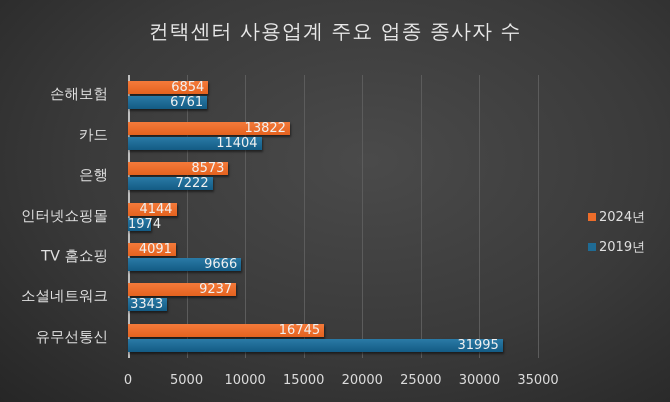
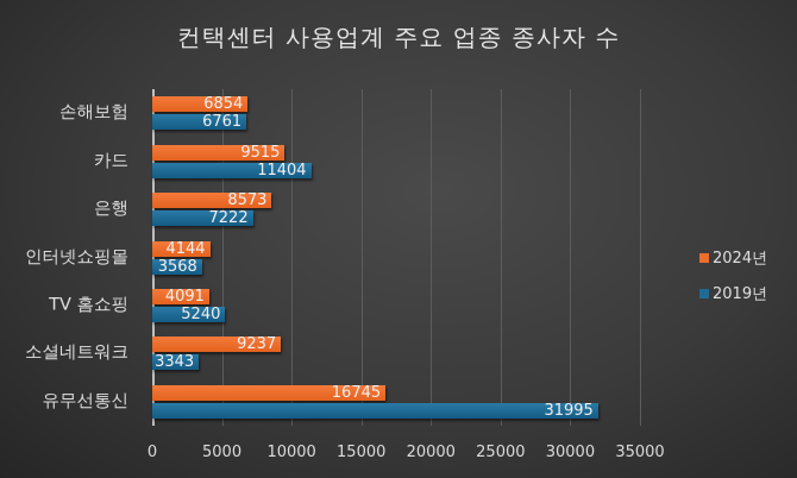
2024년/카드: 13822 -> 9515
2019년/인터넷쇼핑몰: 1974 -> 3568
2019년/TV 홈쇼핑: 9666 -> 5240
